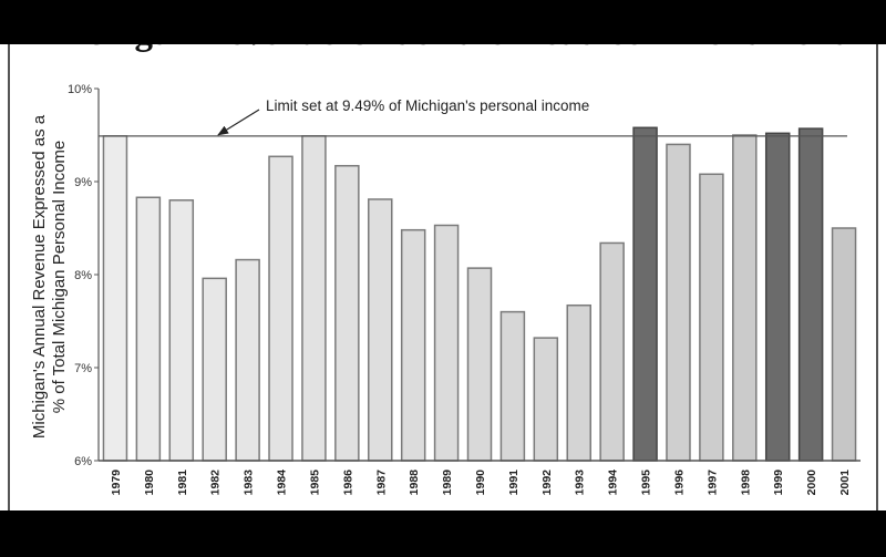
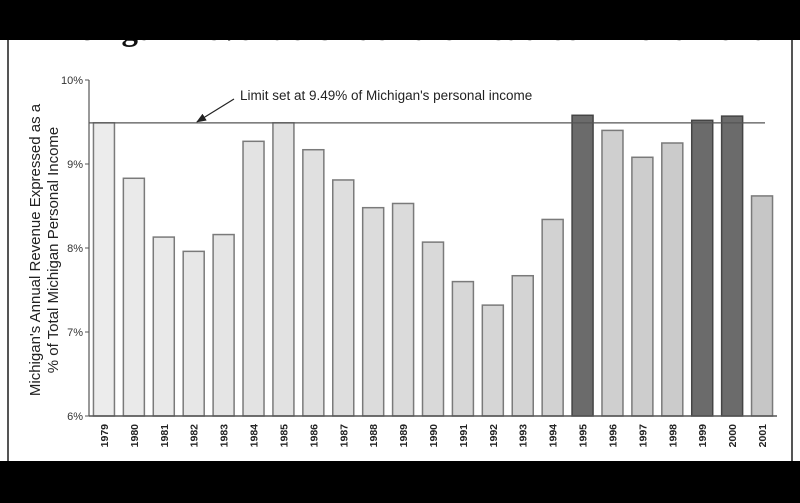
1981: 8.8% -> 8.1%
1998: 9.5% -> 9.2%
2001: 8.5% -> 8.6%
